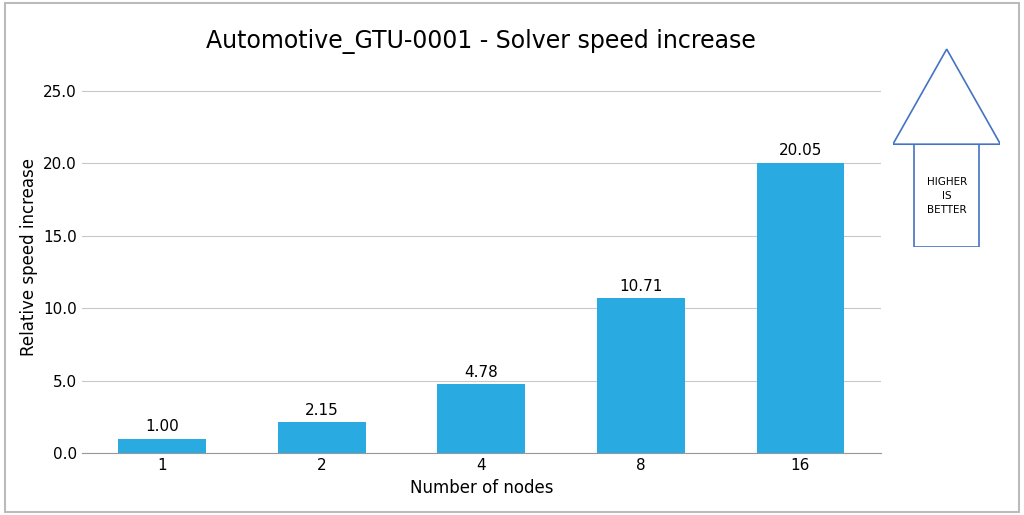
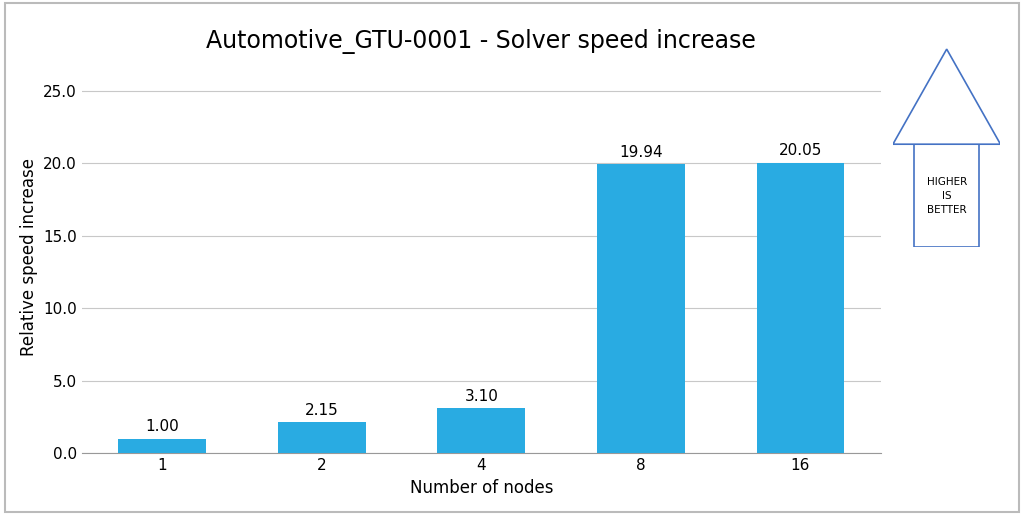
4: 4.78 -> 3.10
8: 10.71 -> 19.94
